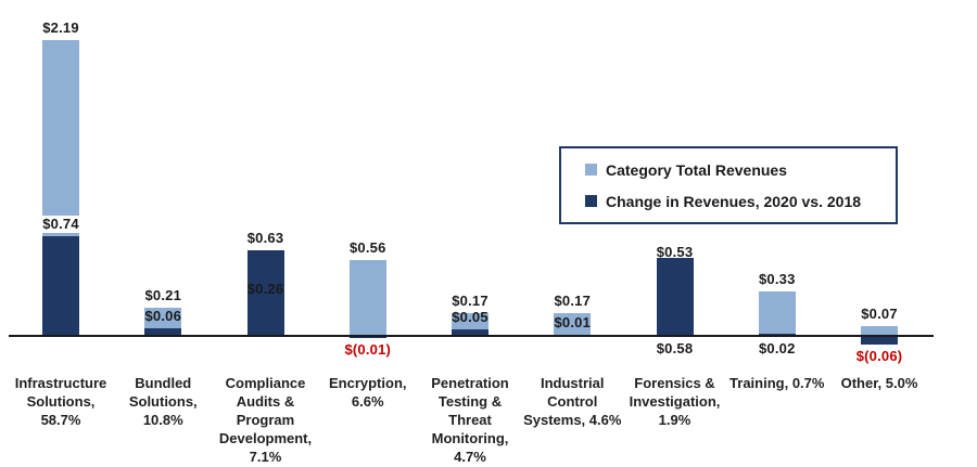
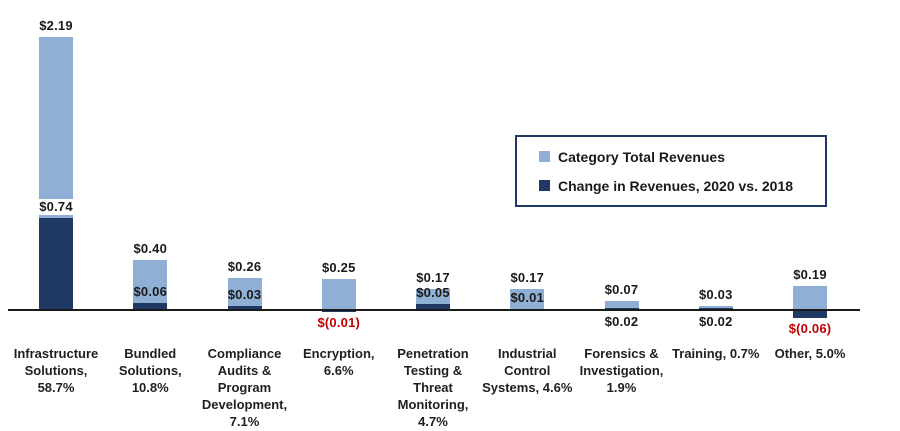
Category Total Revenues/Bundled Solutions, 10.8%: $0.21 -> $0.40
Change in Revenues, 2020 vs. 2018/Compliance Audits & Program Development, 7.1%: $0.63 -> $0.03
Category Total Revenues/Encryption, 6.6%: $0.56 -> $0.25
Category Total Revenues/Forensics & Investigation, 1.9%: $0.53 -> $0.07
Change in Revenues, 2020 vs. 2018/Forensics & Investigation, 1.9%: $0.58 -> $0.02
Category Total Revenues/Training, 0.7%: $0.33 -> $0.03
Category Total Revenues/Other, 5.0%: $0.07 -> $0.19
